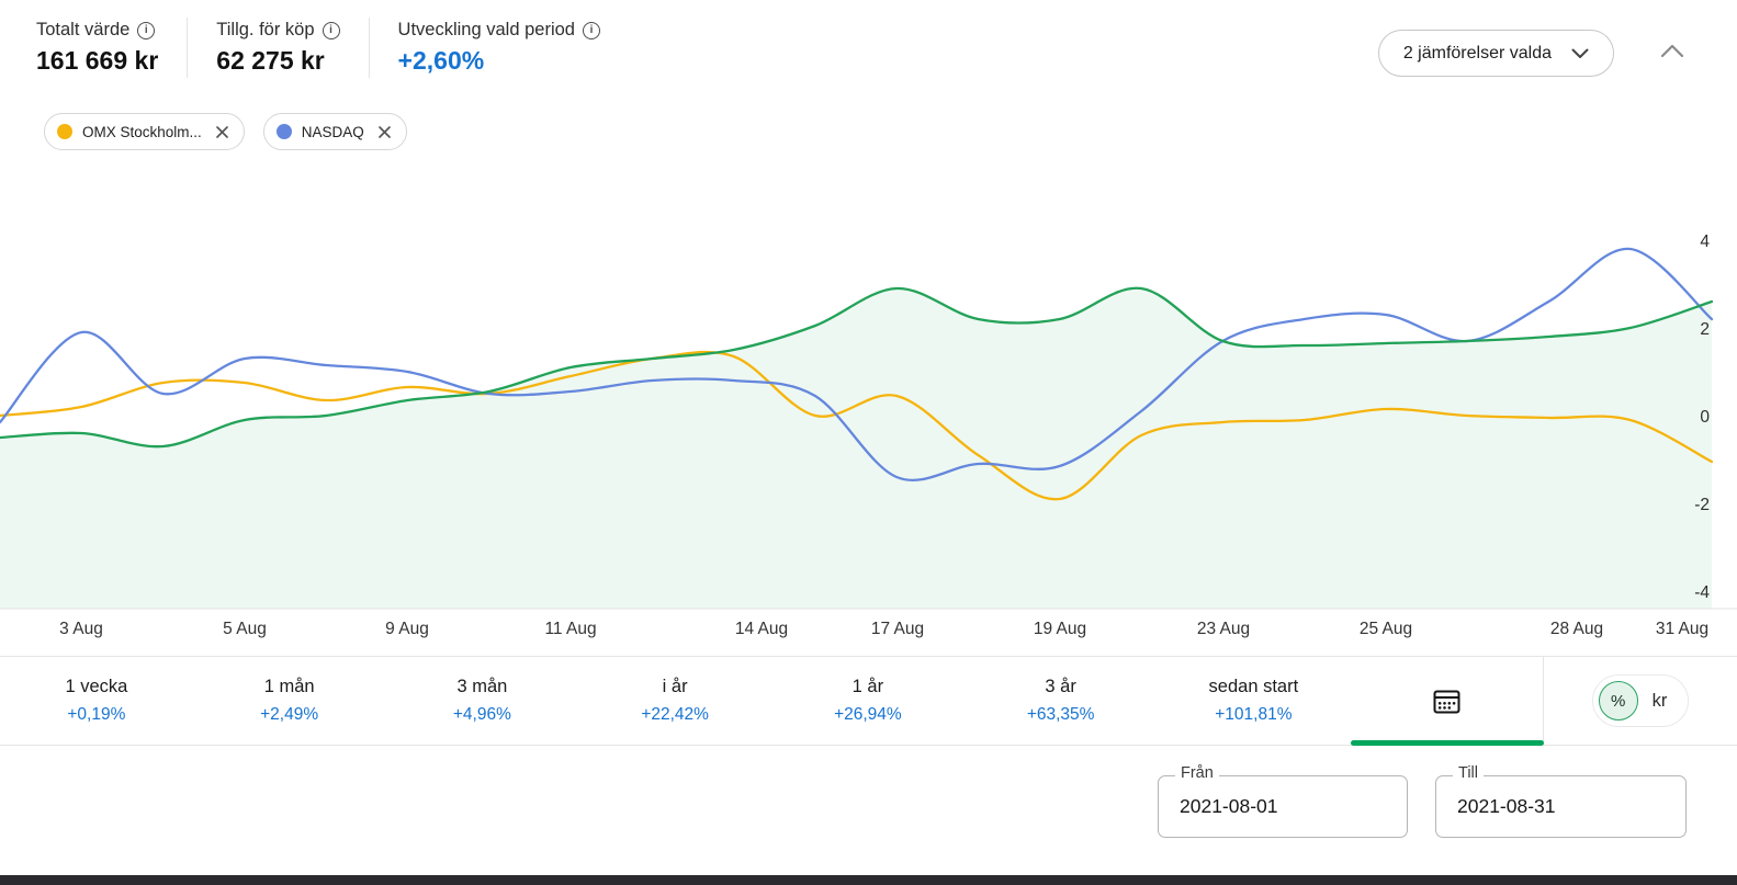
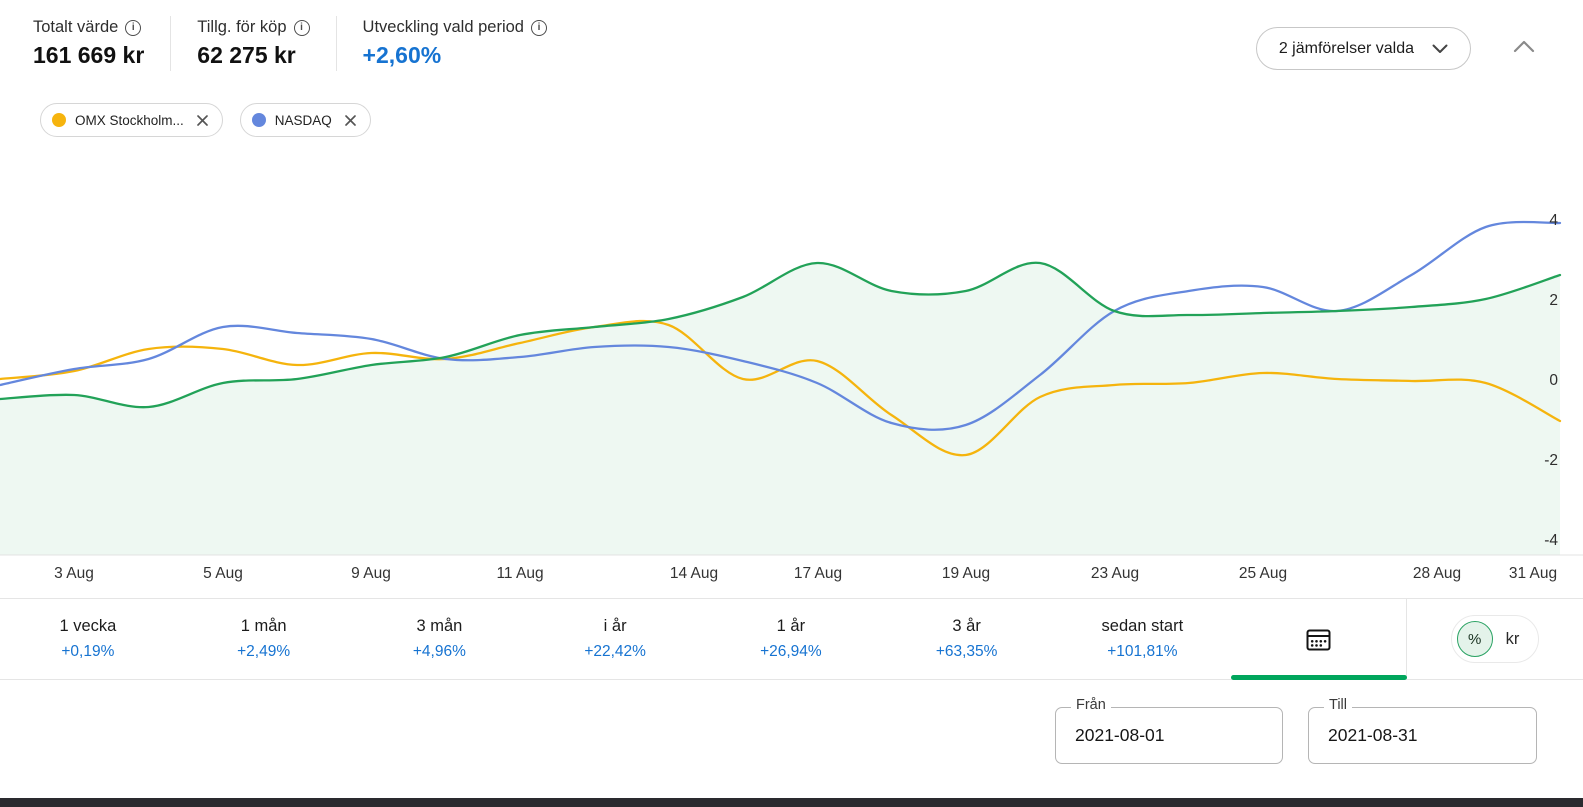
NASDAQ/3 Aug: 1.9 -> 0.2
NASDAQ/17 Aug: -1.4 -> -0.1
NASDAQ/31 Aug: 2.2 -> 3.9
